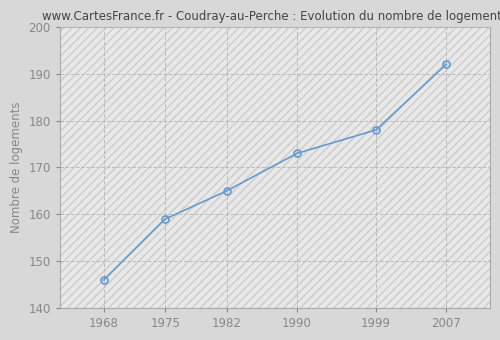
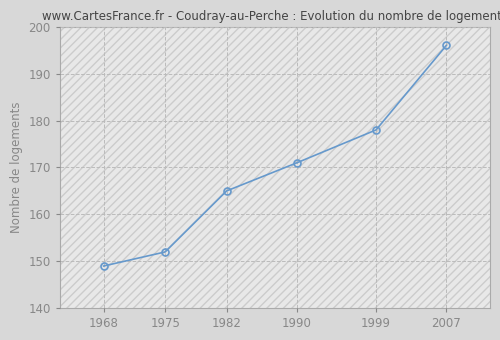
1968: 146 -> 149
1975: 159 -> 152
1990: 173 -> 171
2007: 192 -> 196
